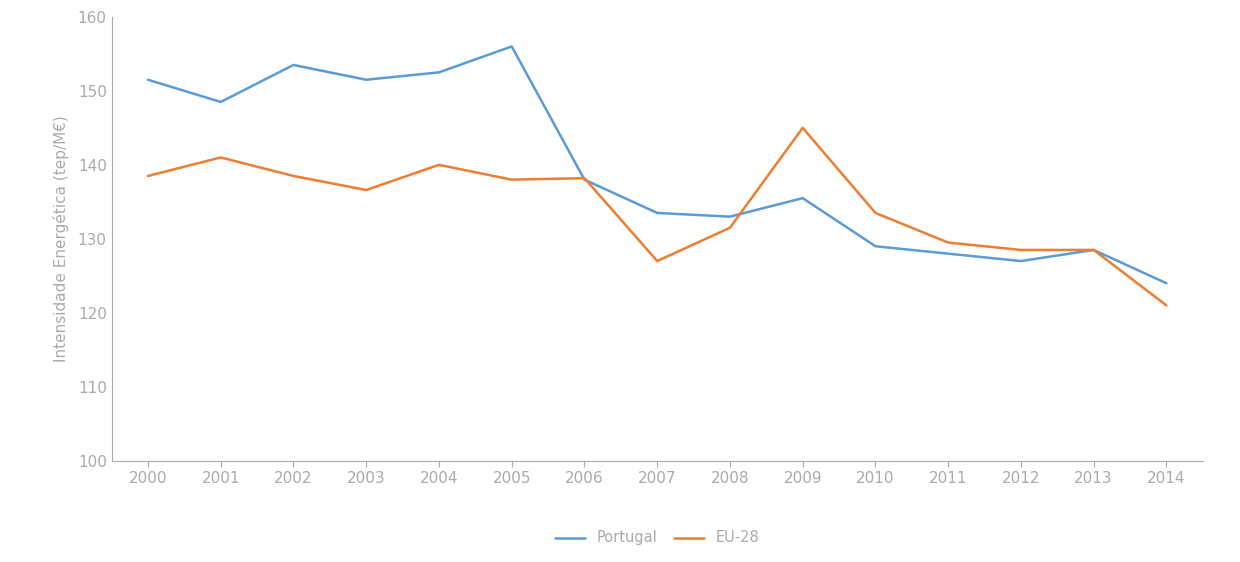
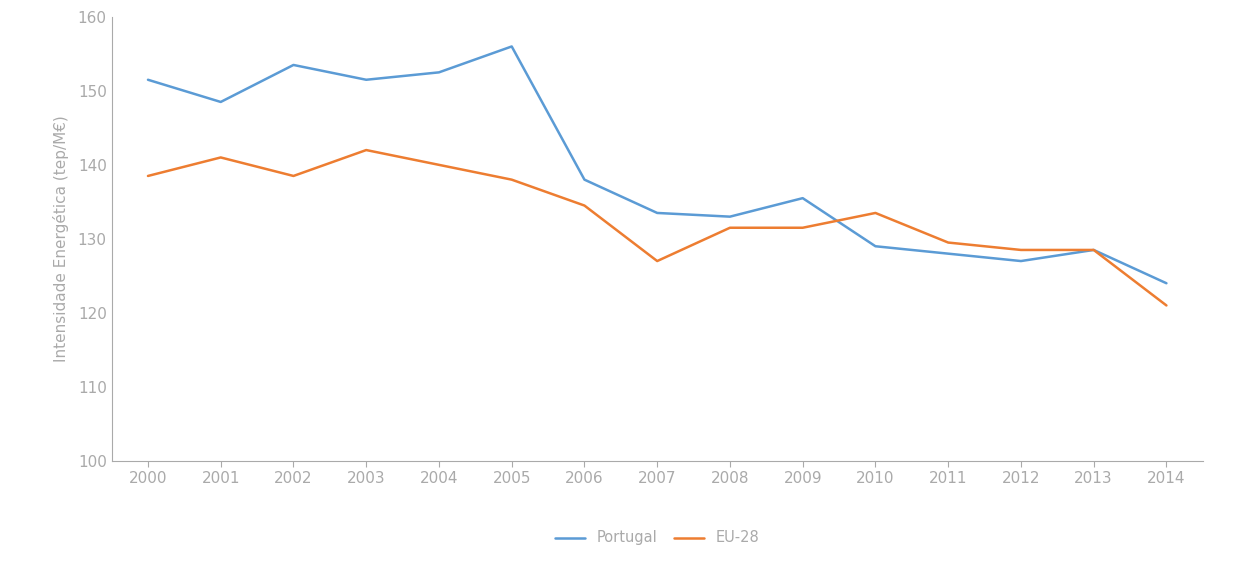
EU-28/2003: 136.6 -> 142.0
EU-28/2006: 138.2 -> 134.5
EU-28/2009: 145.0 -> 131.5
